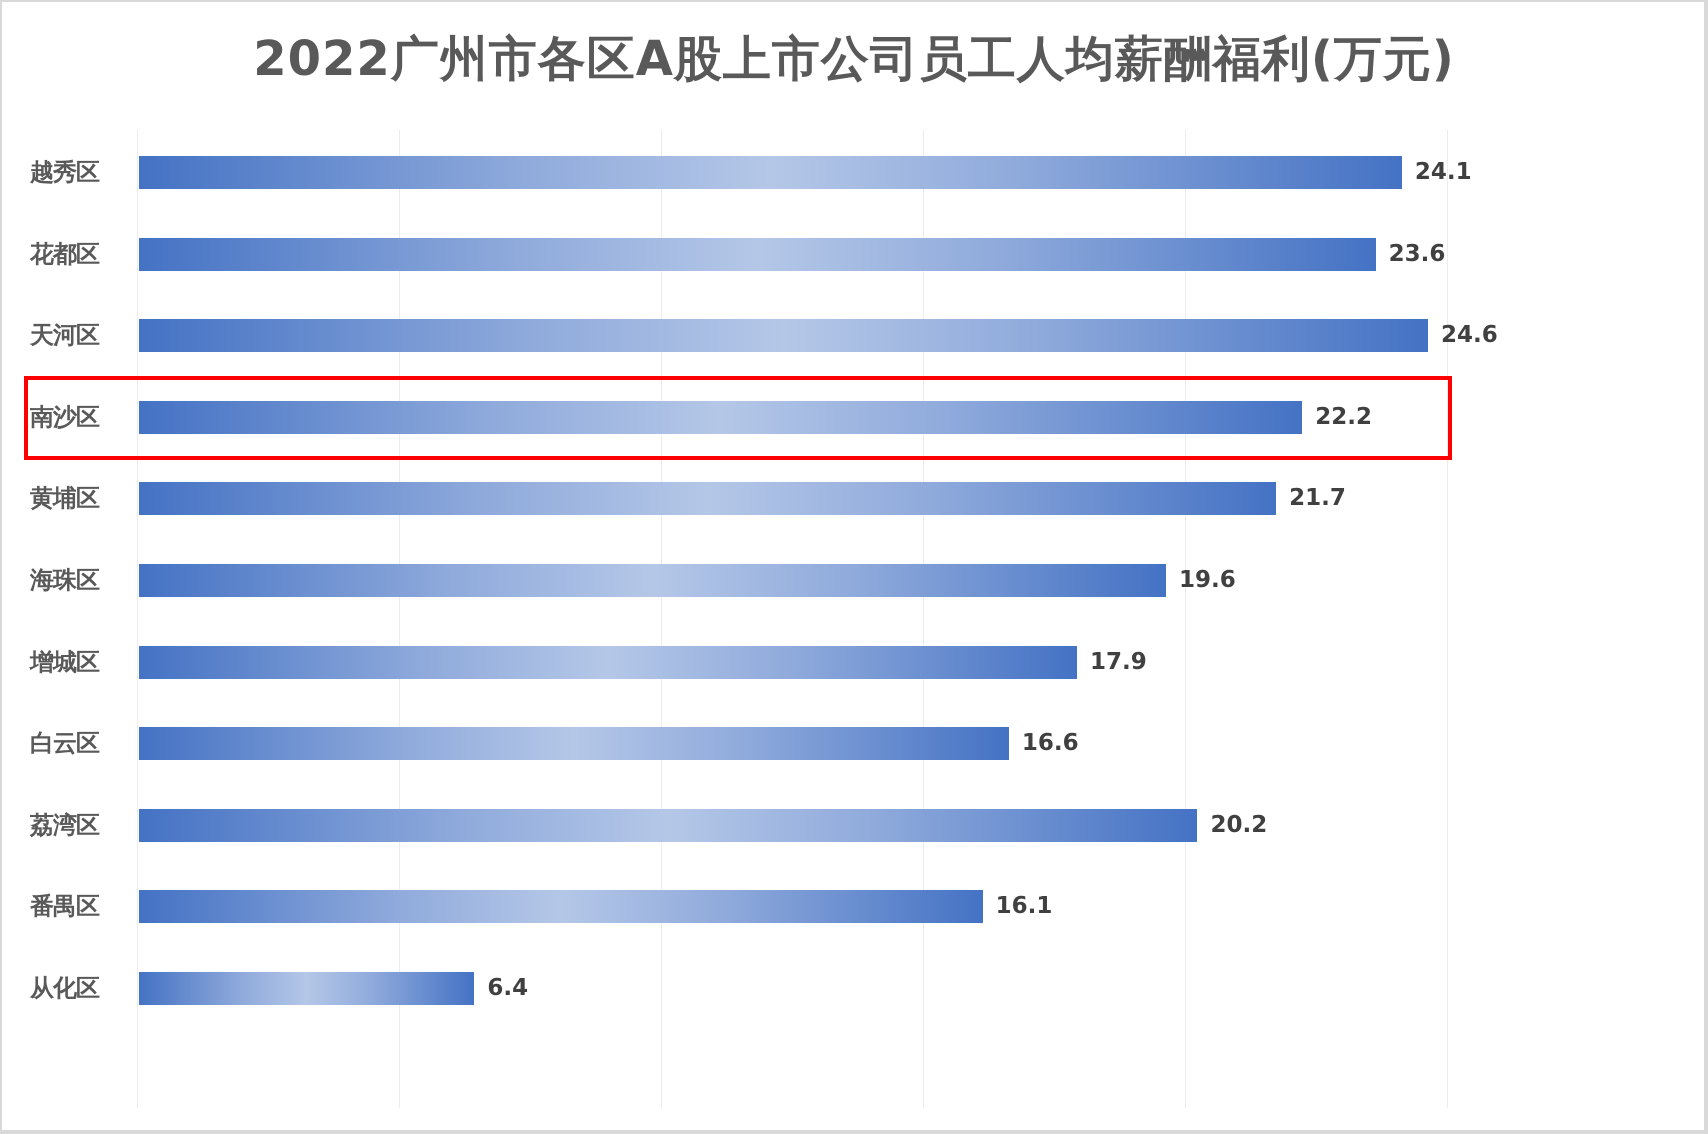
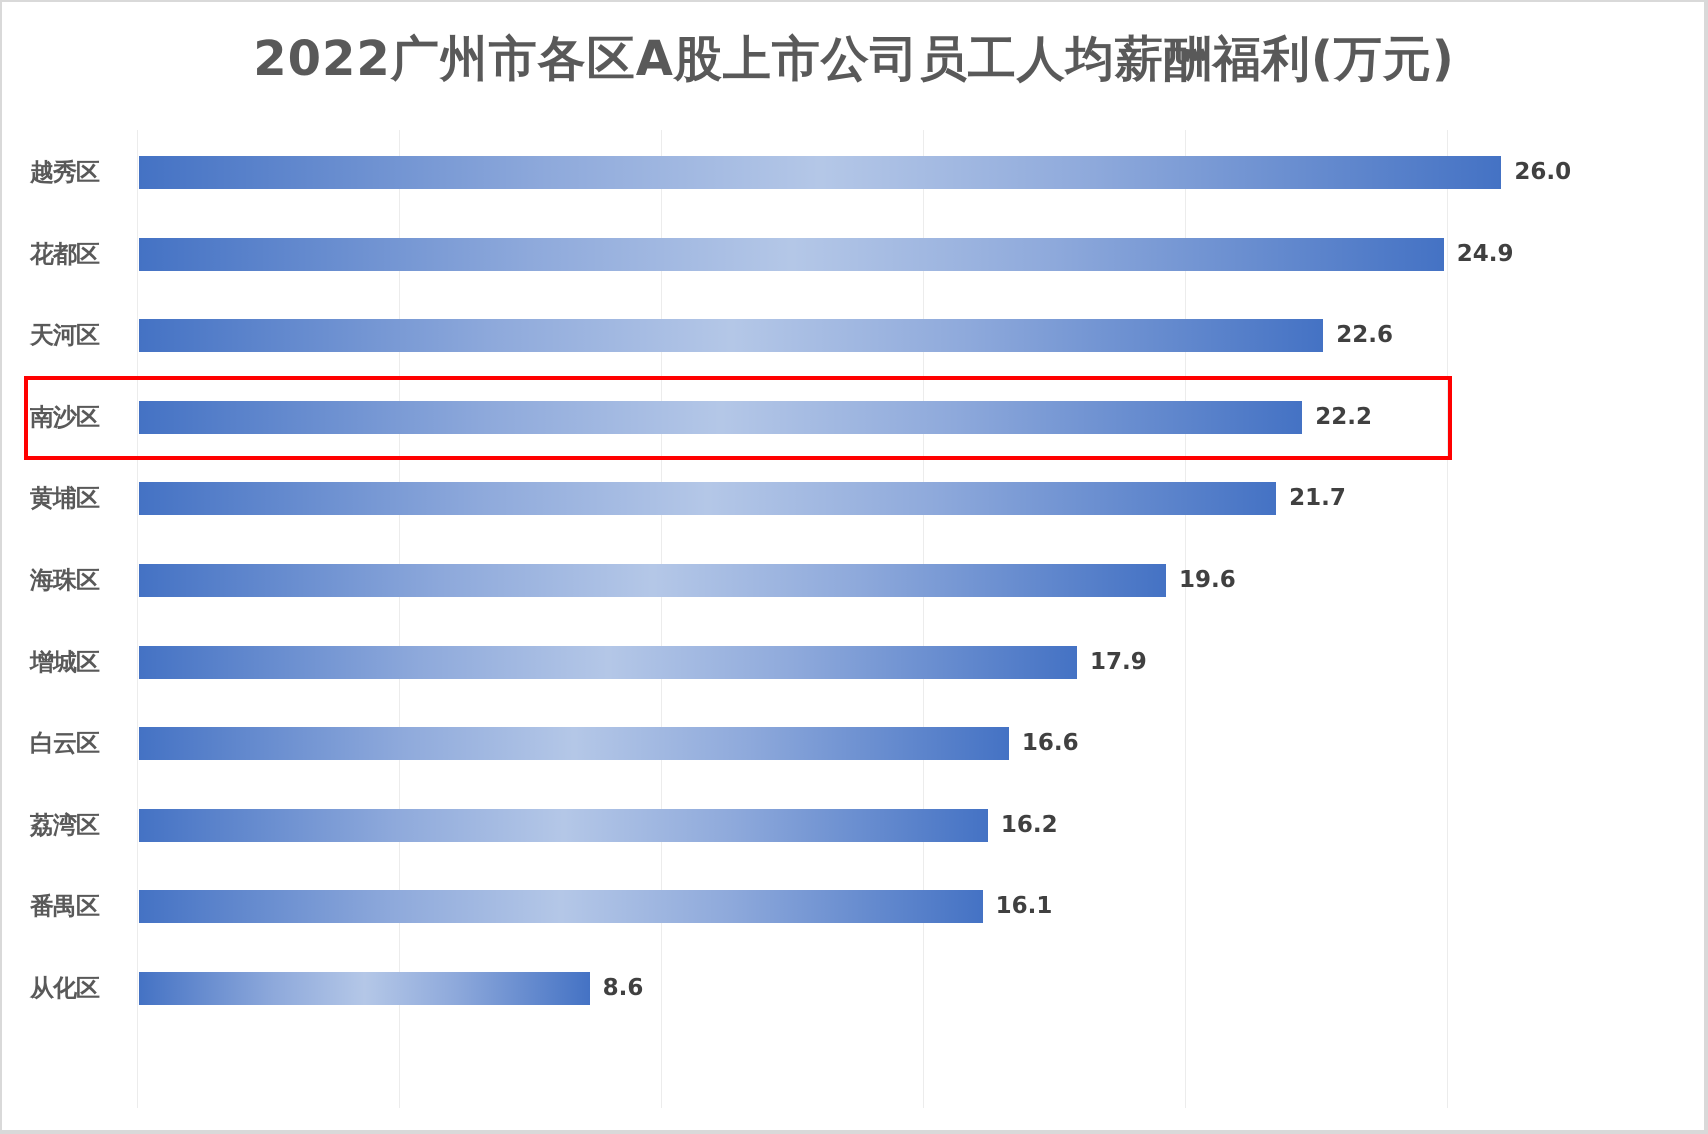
越秀区: 24.1 -> 26.0
花都区: 23.6 -> 24.9
天河区: 24.6 -> 22.6
荔湾区: 20.2 -> 16.2
从化区: 6.4 -> 8.6
